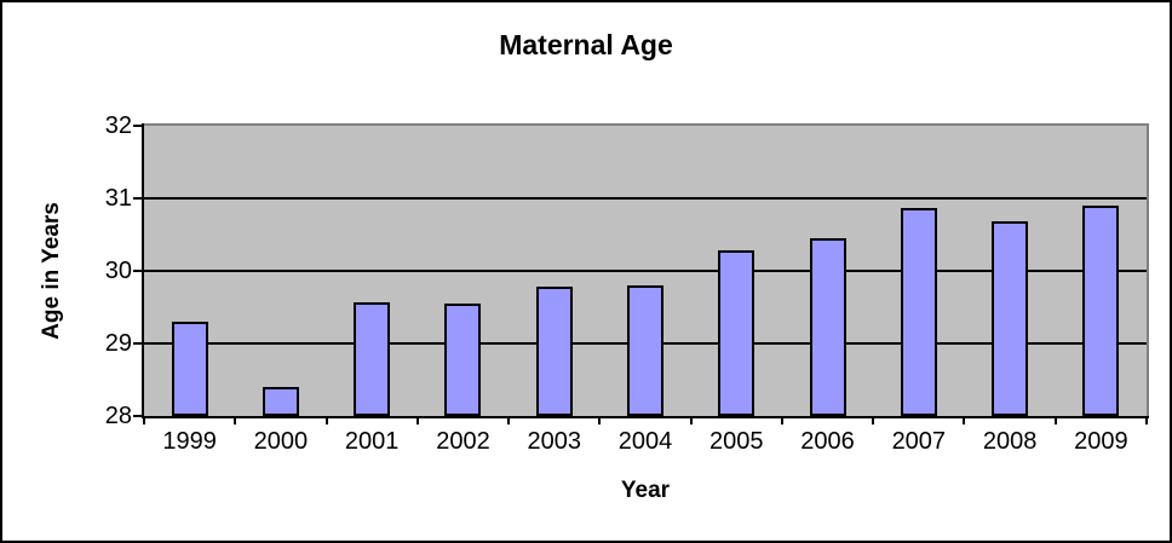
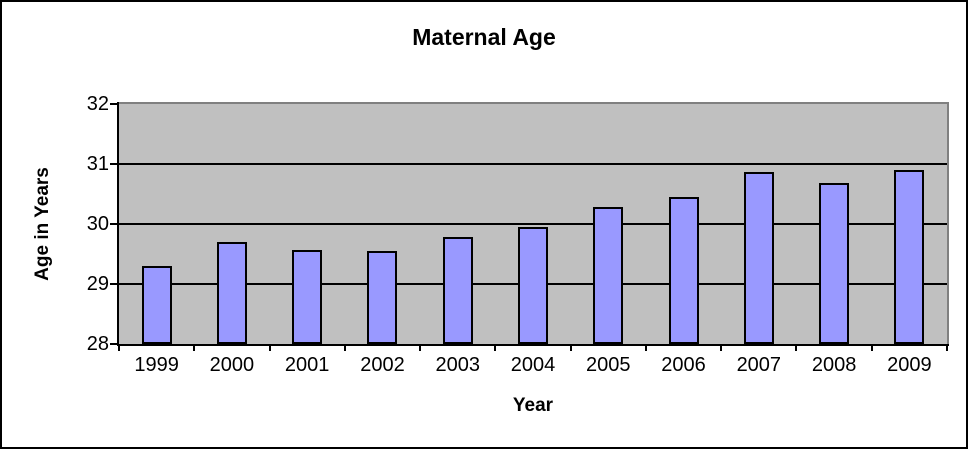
2000: 28.4 -> 29.7
2004: 29.8 -> 29.9
